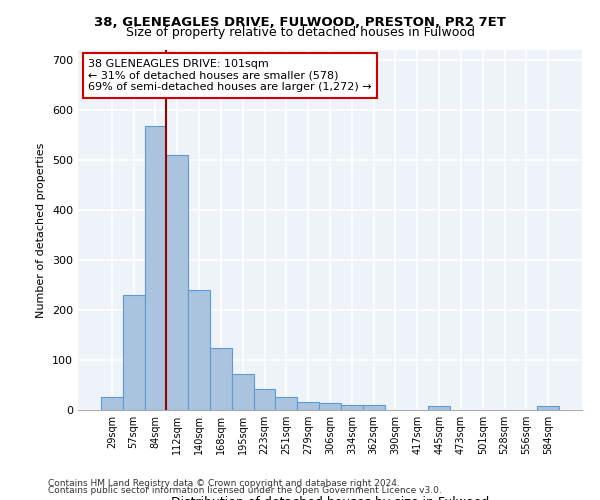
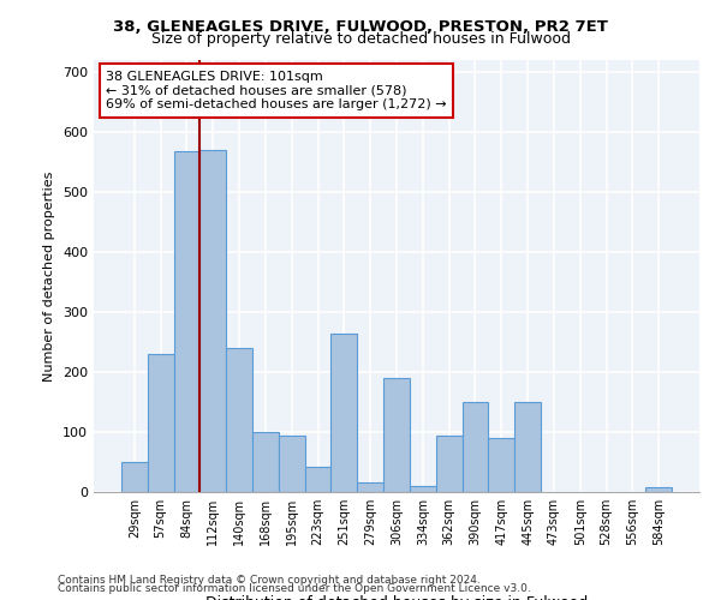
29sqm: 27 -> 50
112sqm: 510 -> 570
168sqm: 124 -> 100
195sqm: 72 -> 95
251sqm: 27 -> 265
306sqm: 15 -> 190
362sqm: 11 -> 95
390sqm: 1 -> 150
417sqm: 1 -> 90
445sqm: 8 -> 150
